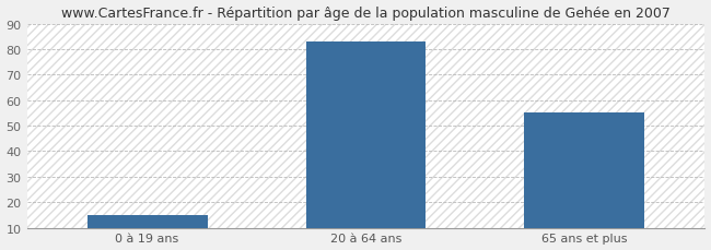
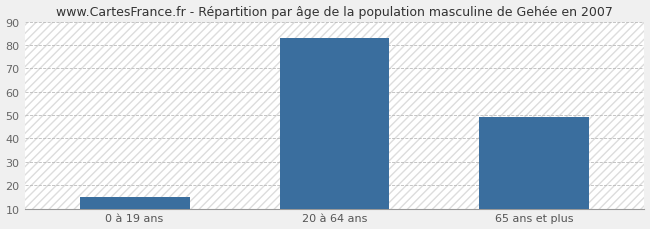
65 ans et plus: 55 -> 49
